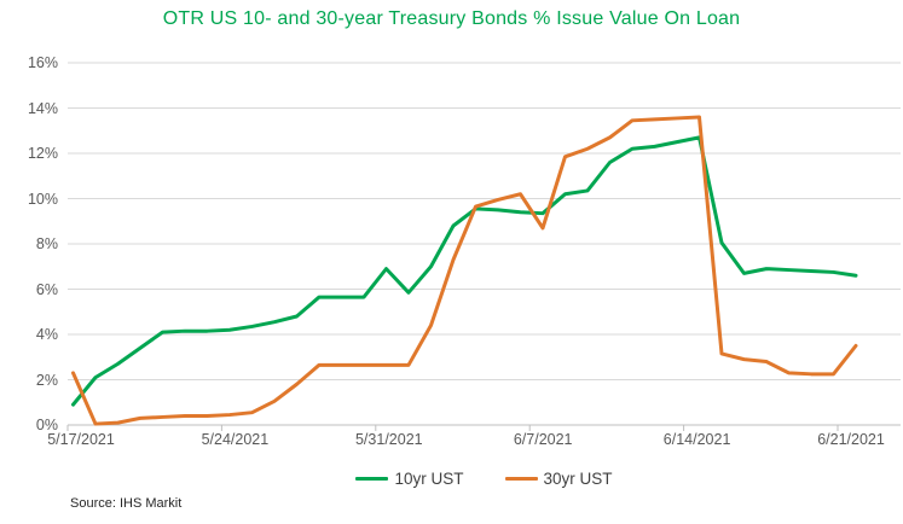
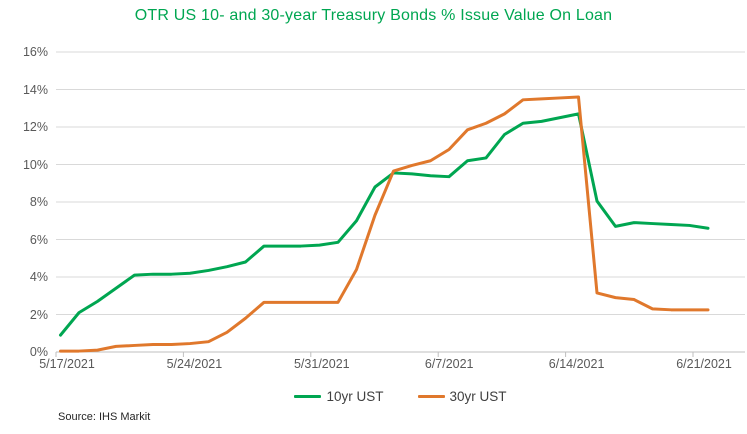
30yr UST/5/17/2021: 2.3% -> 0.1%
10yr UST/5/31/2021: 6.9% -> 5.7%
30yr UST/6/7/2021: 8.7% -> 10.8%
30yr UST/6/21/2021: 3.5% -> 2.2%
